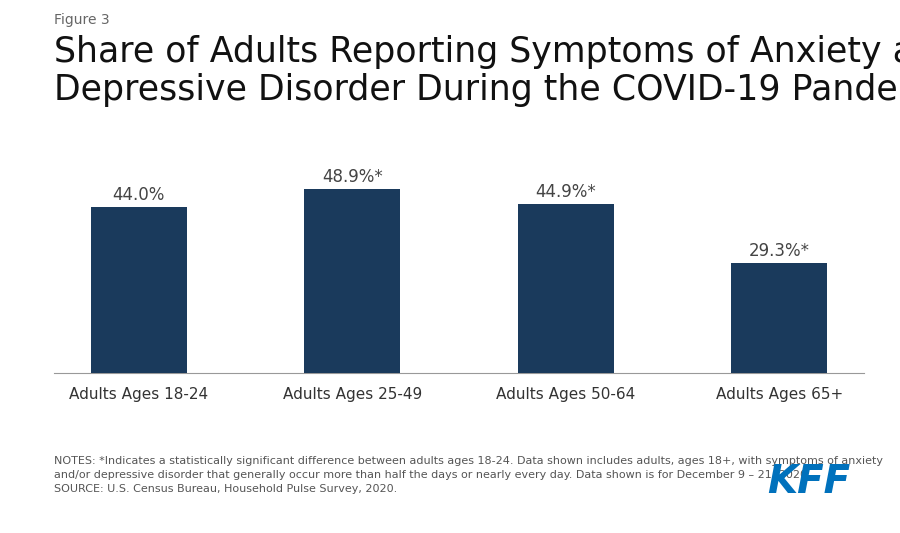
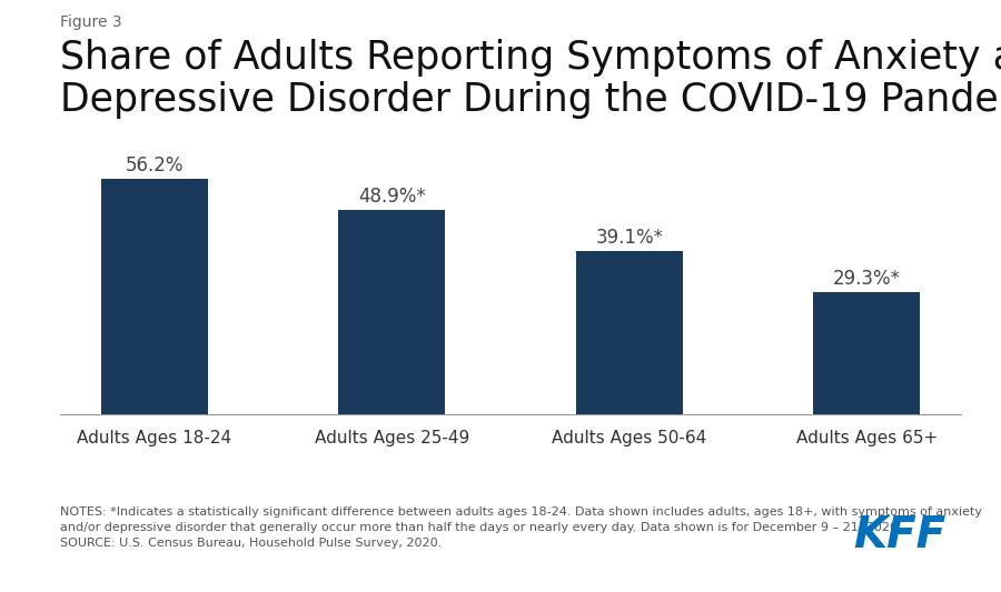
Adults Ages 18-24: 44.0% -> 56.2%
Adults Ages 50-64: 44.9%* -> 39.1%*
